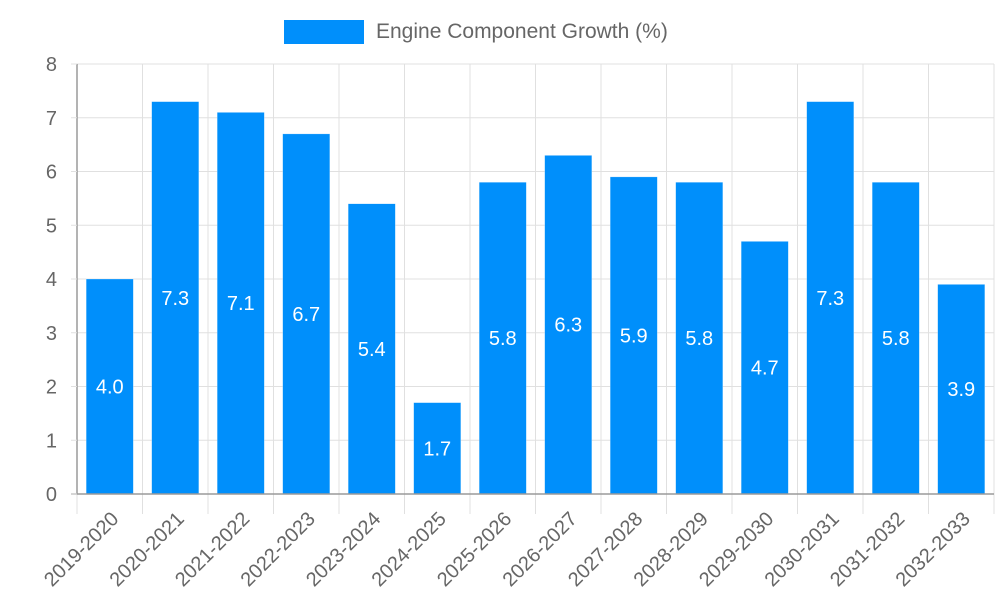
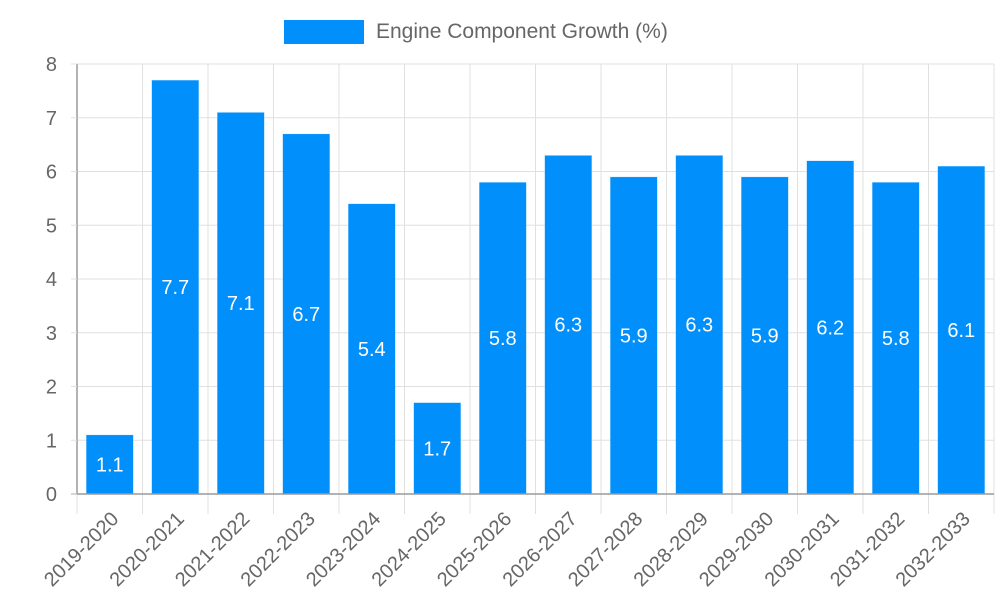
2019-2020: 4.0 -> 1.1
2020-2021: 7.3 -> 7.7
2028-2029: 5.8 -> 6.3
2029-2030: 4.7 -> 5.9
2030-2031: 7.3 -> 6.2
2032-2033: 3.9 -> 6.1
